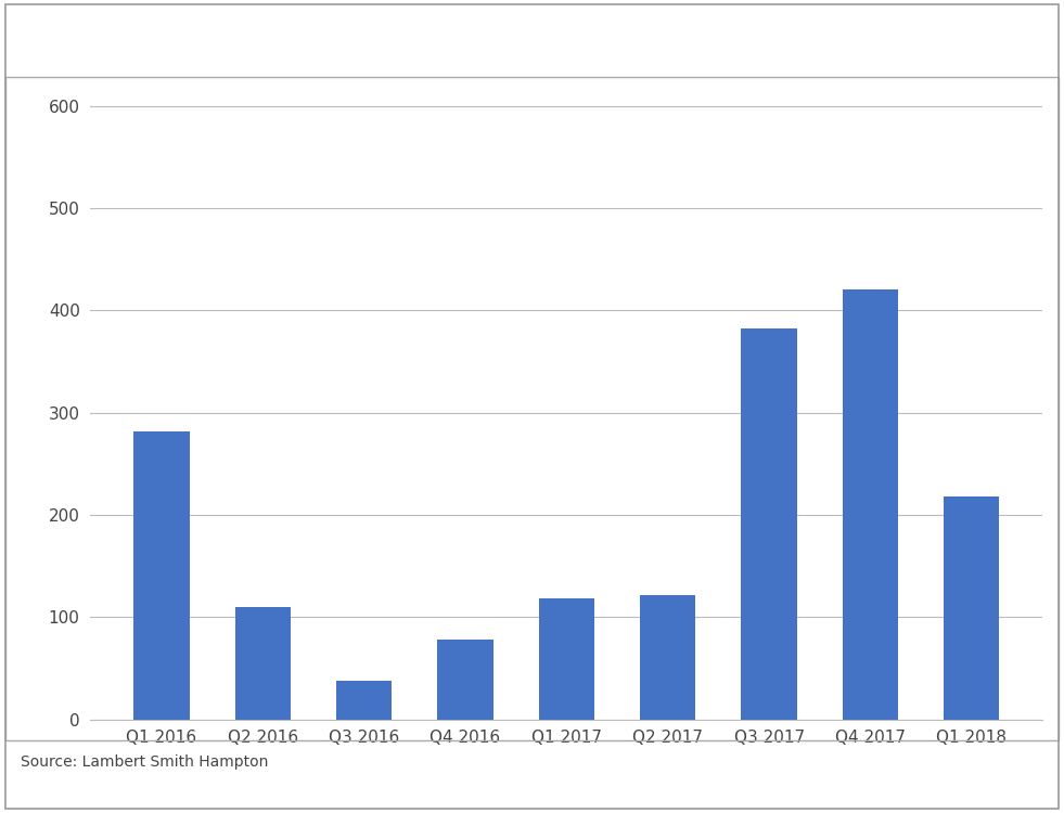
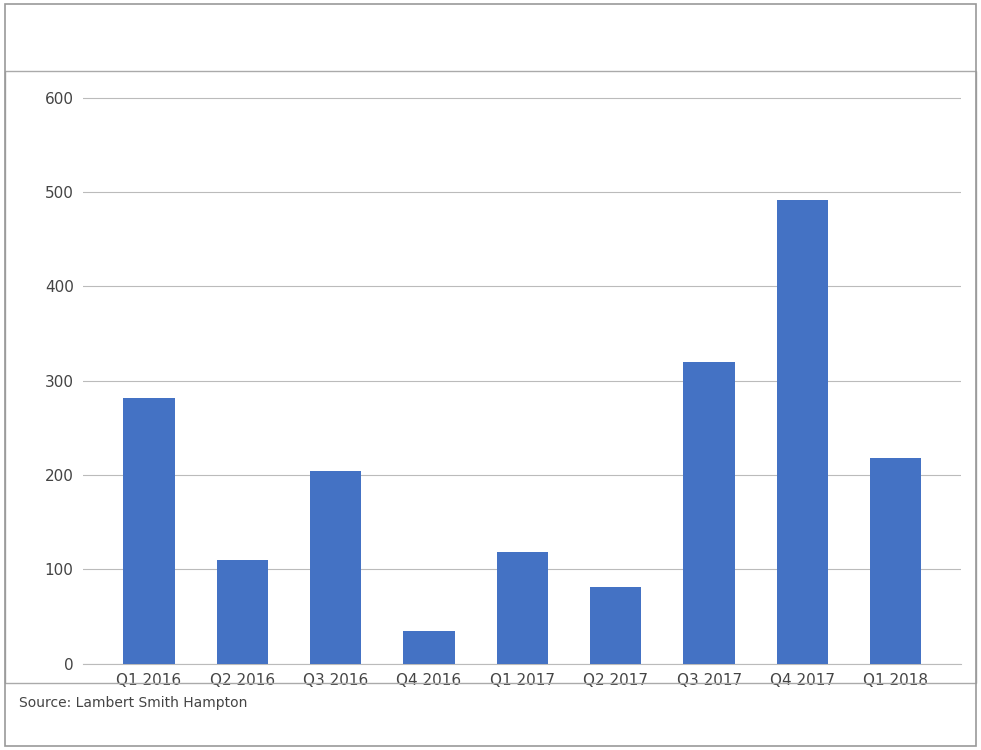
Q3 2016: 38 -> 204
Q4 2016: 78 -> 35
Q2 2017: 122 -> 81
Q3 2017: 382 -> 320
Q4 2017: 420 -> 492
